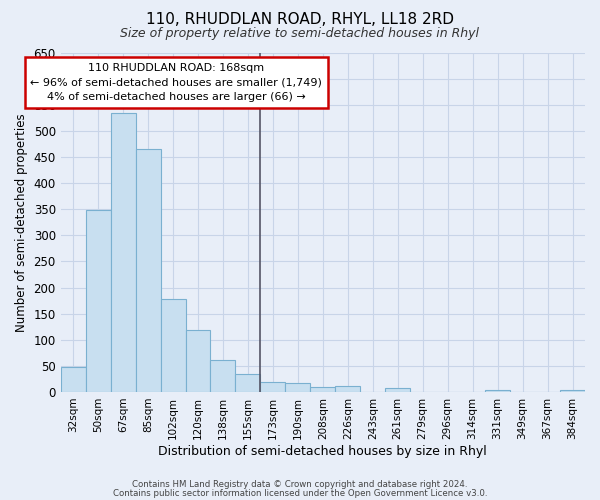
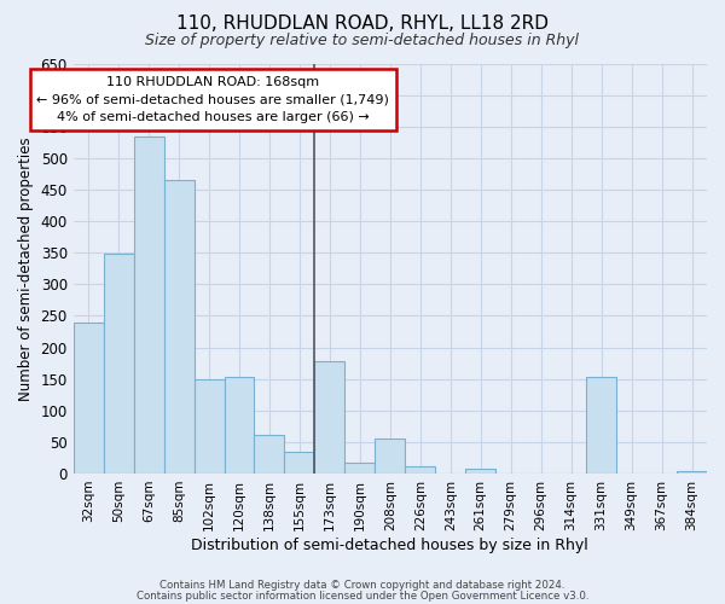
32sqm: 47 -> 240
102sqm: 178 -> 150
120sqm: 118 -> 154
173sqm: 20 -> 178
208sqm: 10 -> 56
331sqm: 3 -> 154
